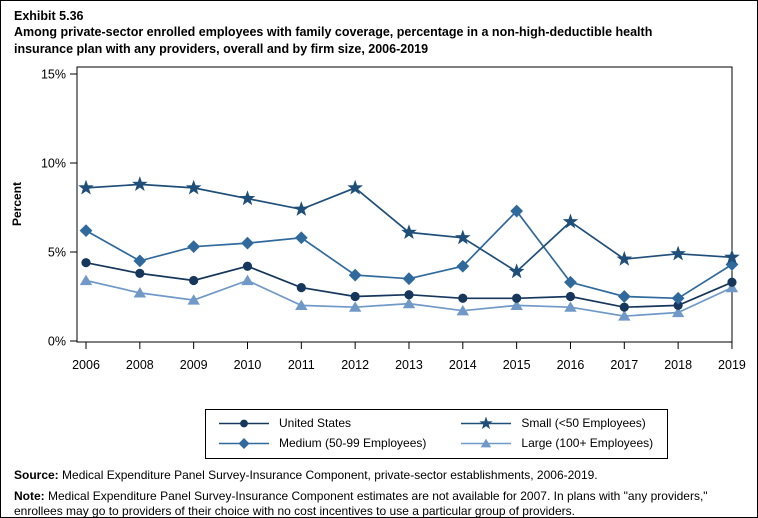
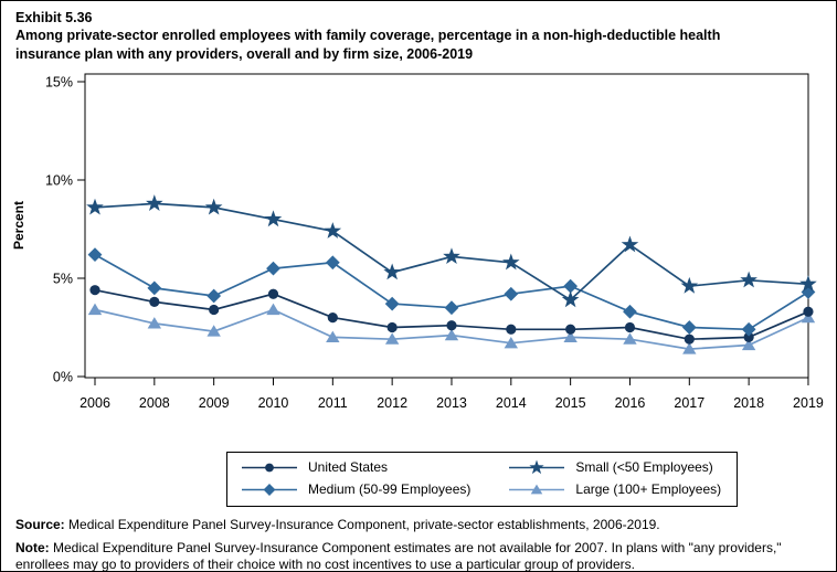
Medium (50-99 Employees)/2009: 5.3% -> 4.1%
Small (<50 Employees)/2012: 8.6% -> 5.3%
Medium (50-99 Employees)/2015: 7.3% -> 4.6%
